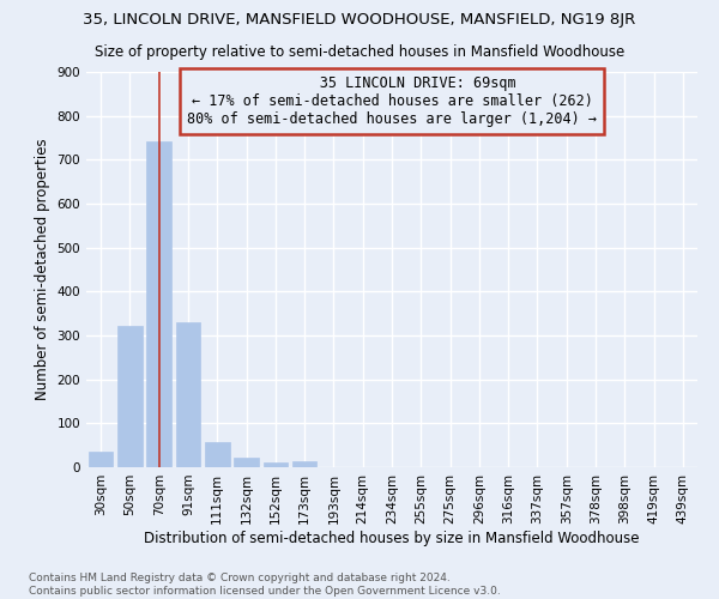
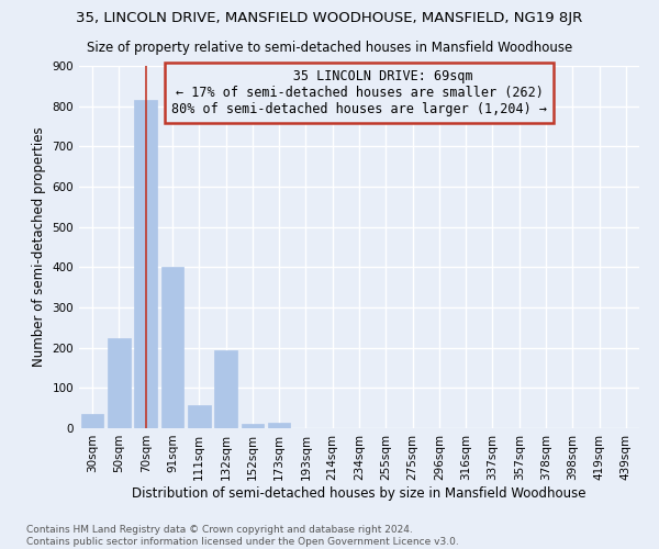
50sqm: 322 -> 225
70sqm: 743 -> 815
91sqm: 330 -> 400
132sqm: 23 -> 195
